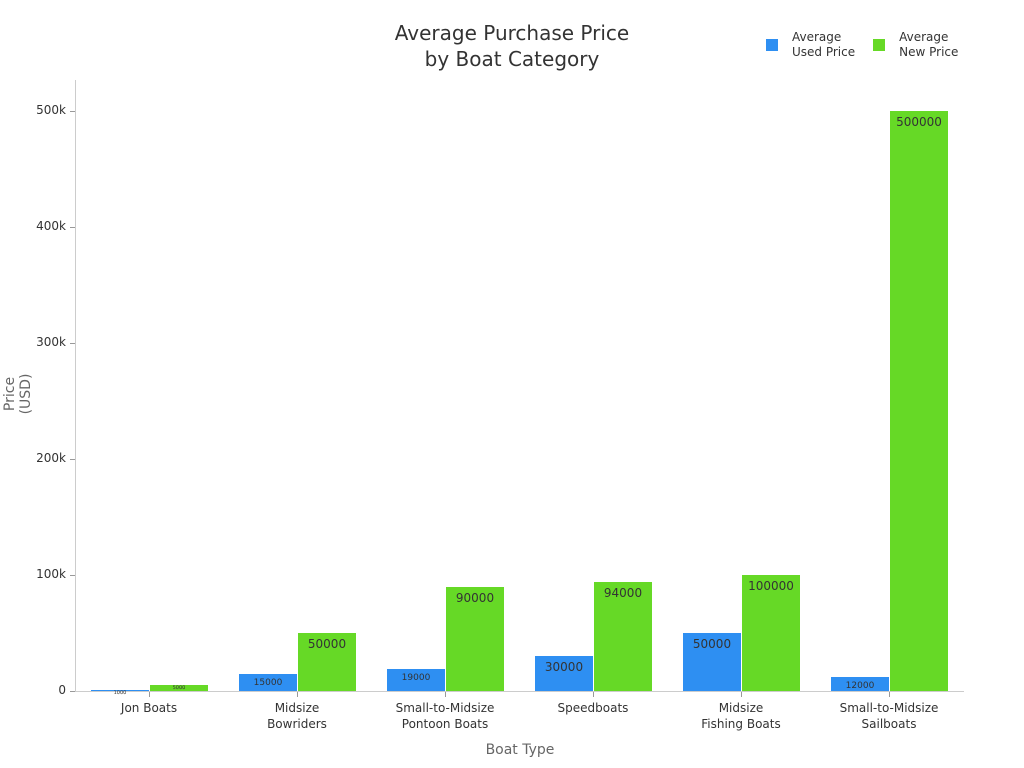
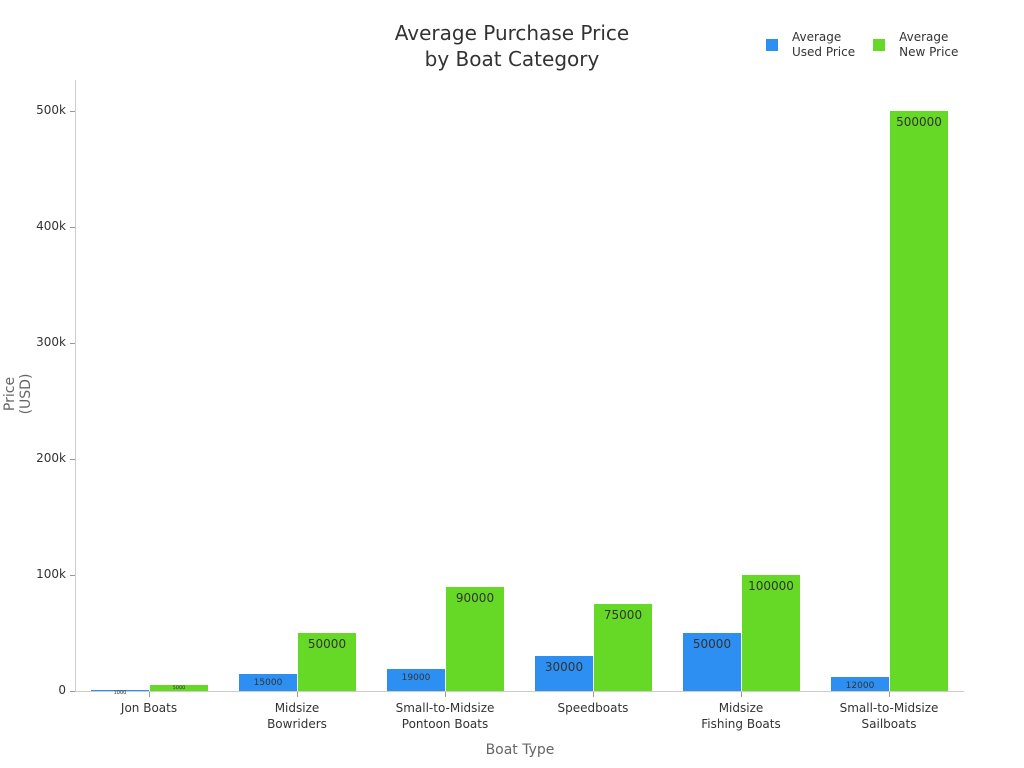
Average New Price/Speedboats: 94000 -> 75000
